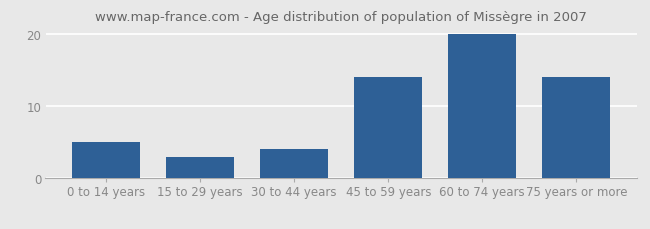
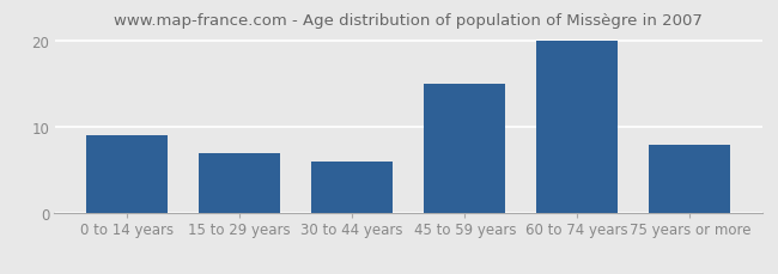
0 to 14 years: 5 -> 9
15 to 29 years: 3 -> 7
30 to 44 years: 4 -> 6
45 to 59 years: 14 -> 15
75 years or more: 14 -> 8
